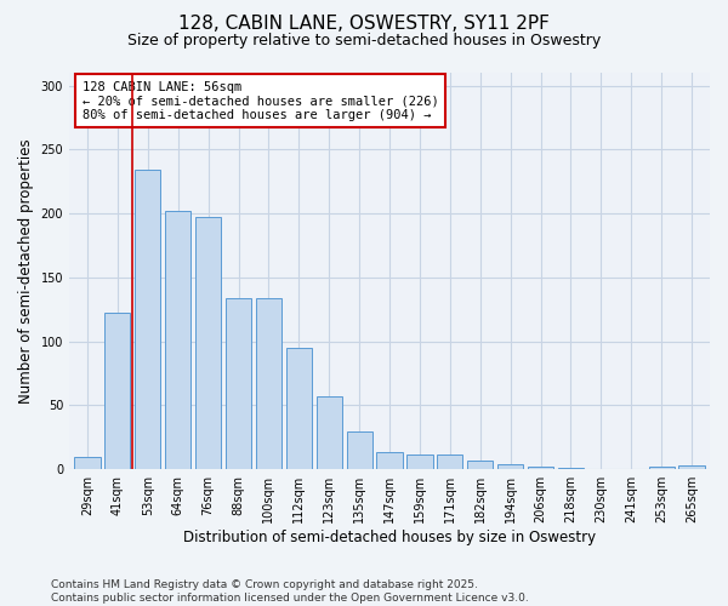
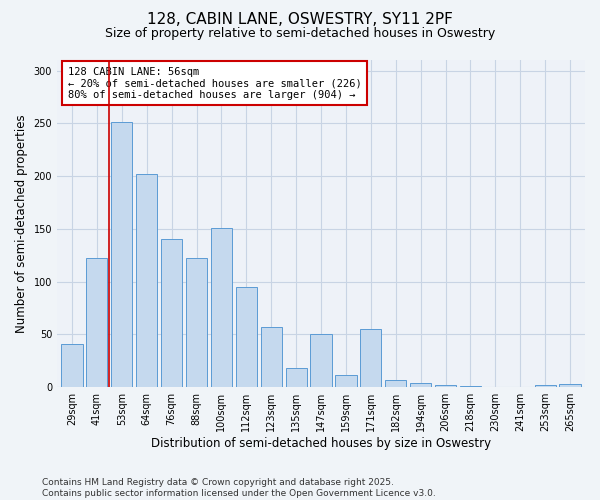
29sqm: 10 -> 41
53sqm: 234 -> 251
76sqm: 197 -> 140
88sqm: 134 -> 122
100sqm: 134 -> 151
135sqm: 30 -> 18
147sqm: 13 -> 50
171sqm: 12 -> 55
